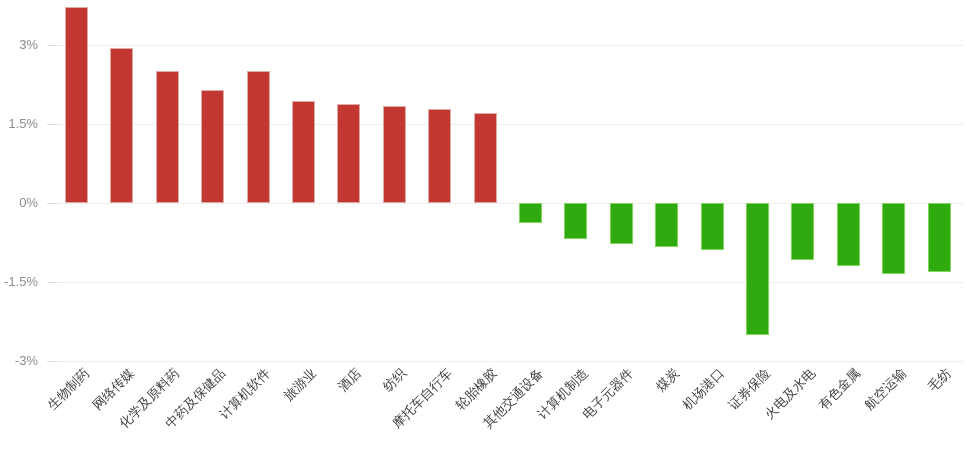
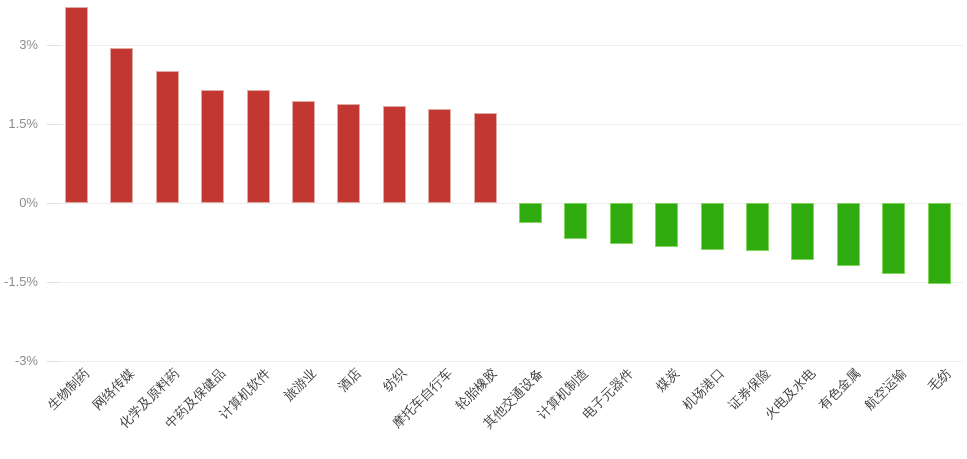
计算机软件: 2.5% -> 2.1%
证券保险: -2.5% -> -0.9%
毛纺: -1.3% -> -1.5%
